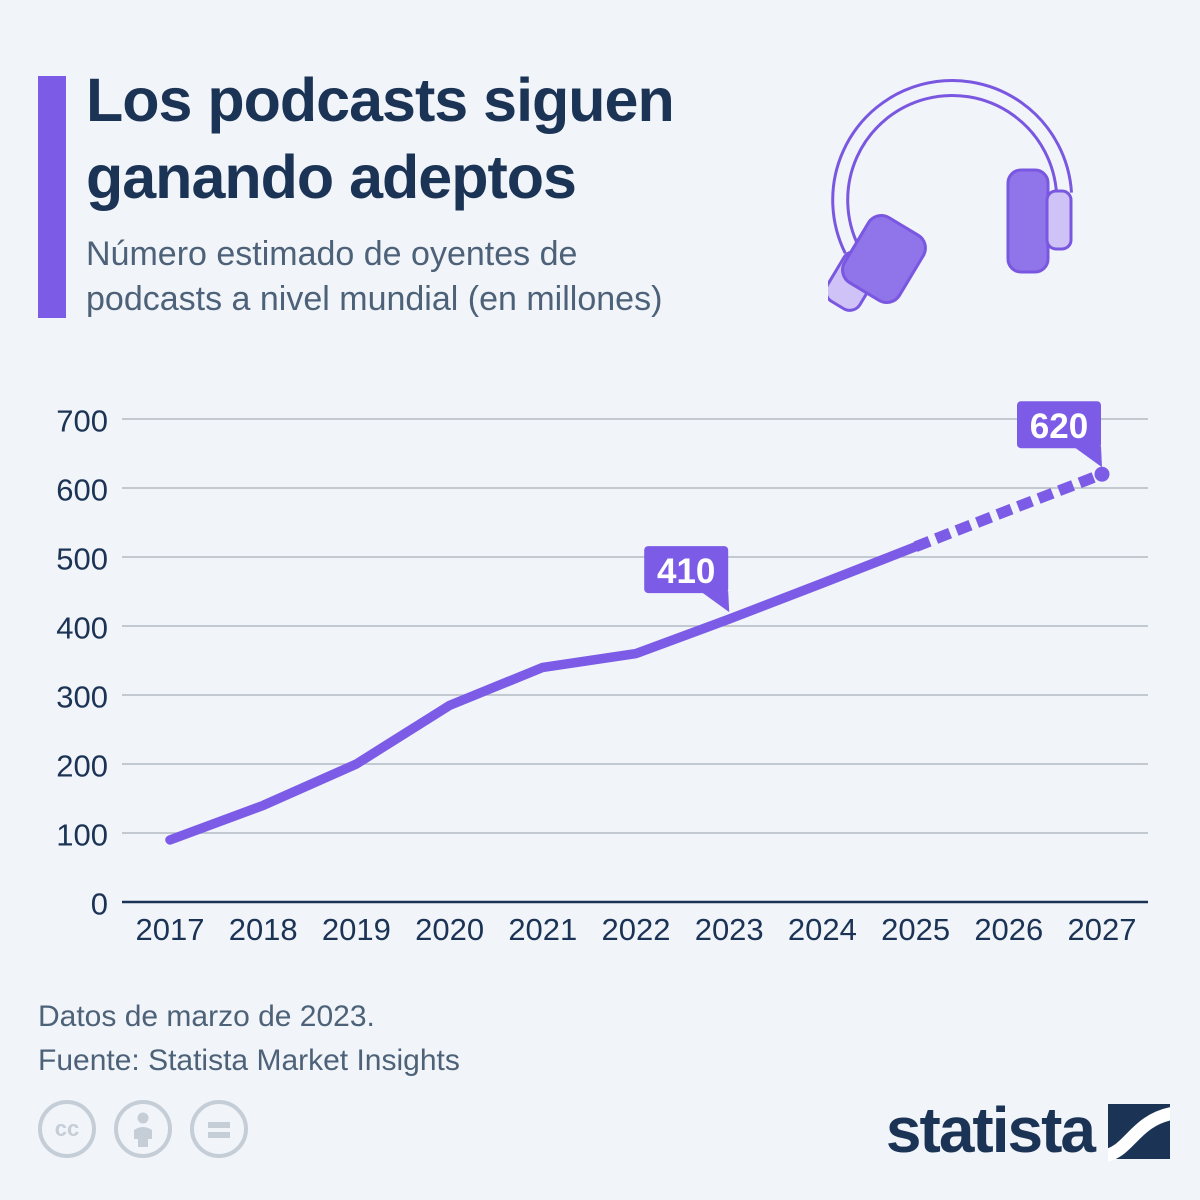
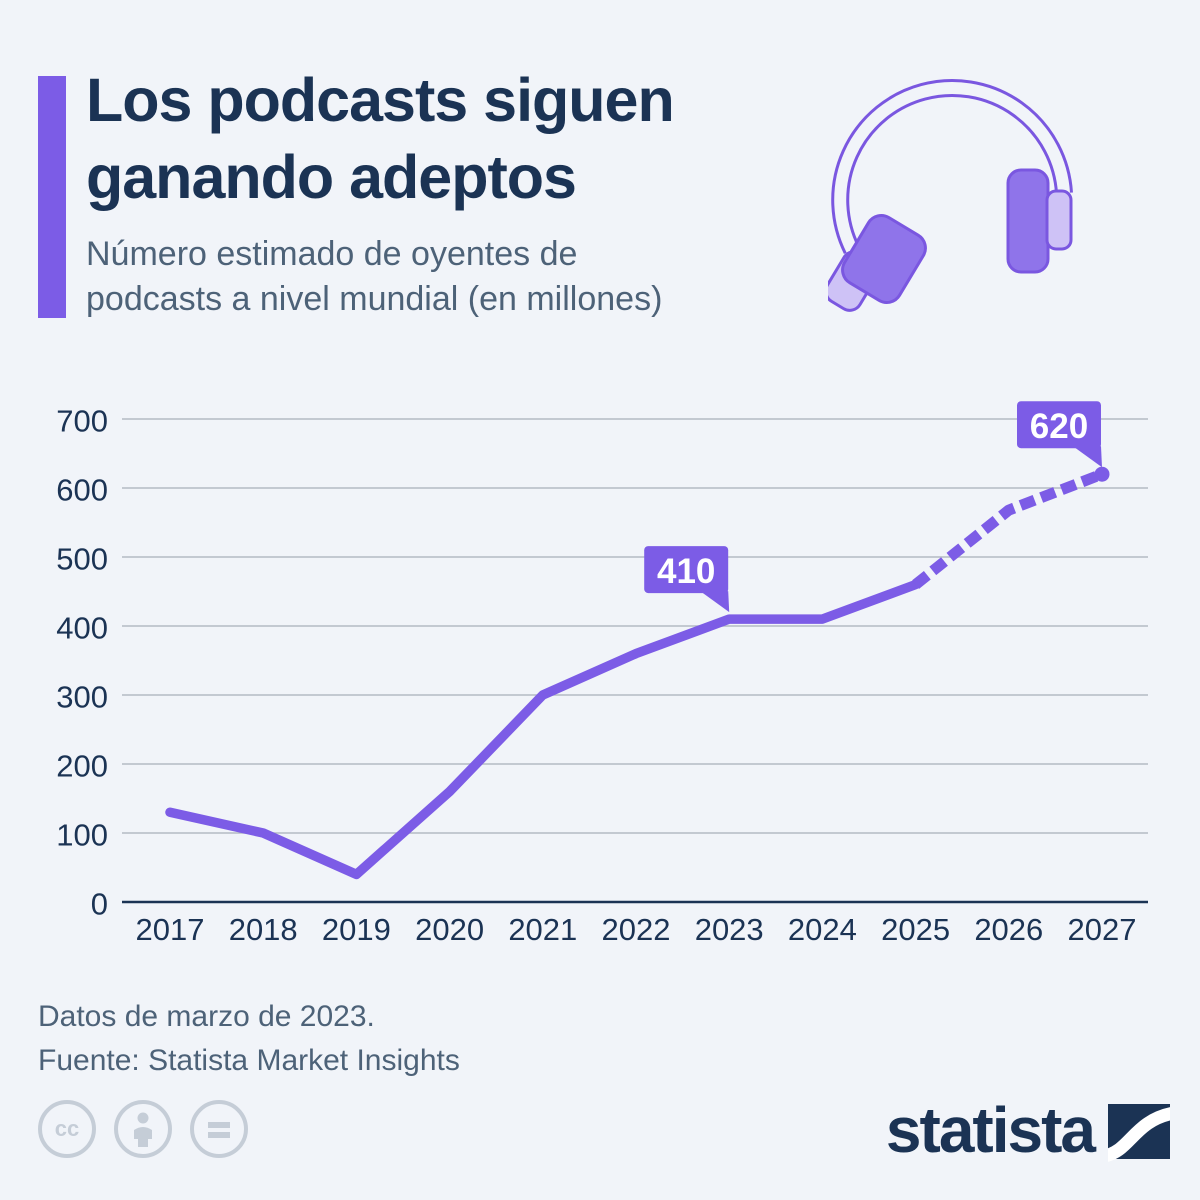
2017: 90 -> 130
2018: 140 -> 100
2019: 200 -> 40
2020: 280 -> 160
2021: 340 -> 300
2024: 460 -> 410
2025: 520 -> 460
